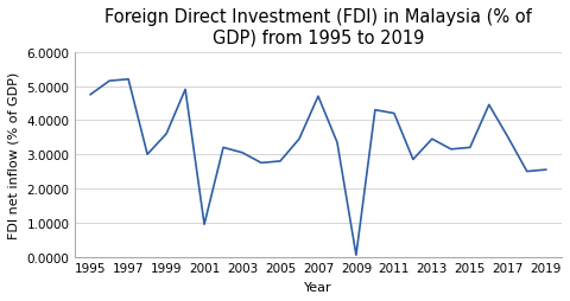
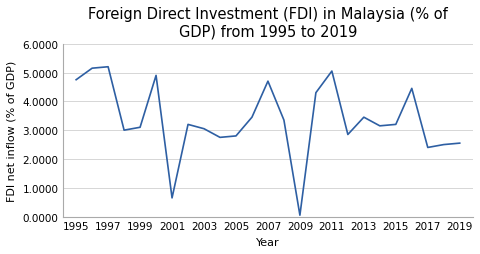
1999: 3.60 -> 3.10
2001: 0.95 -> 0.65
2011: 4.20 -> 5.05
2017: 3.50 -> 2.40
